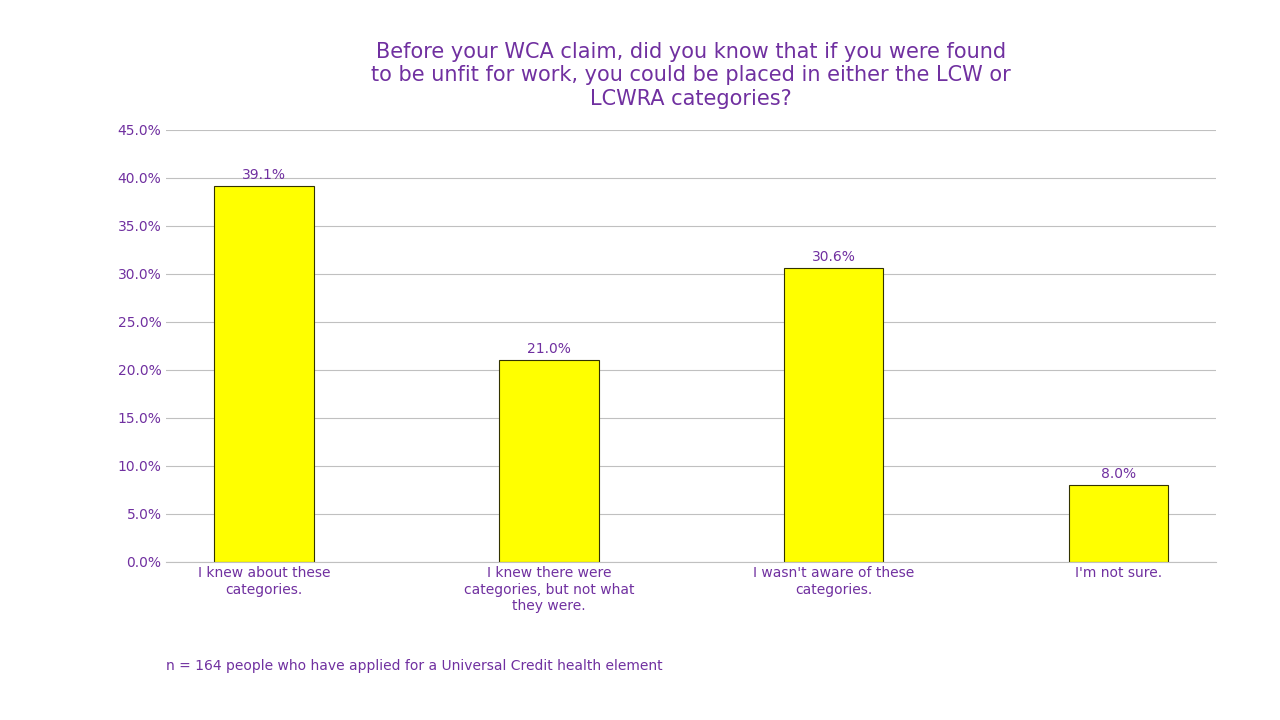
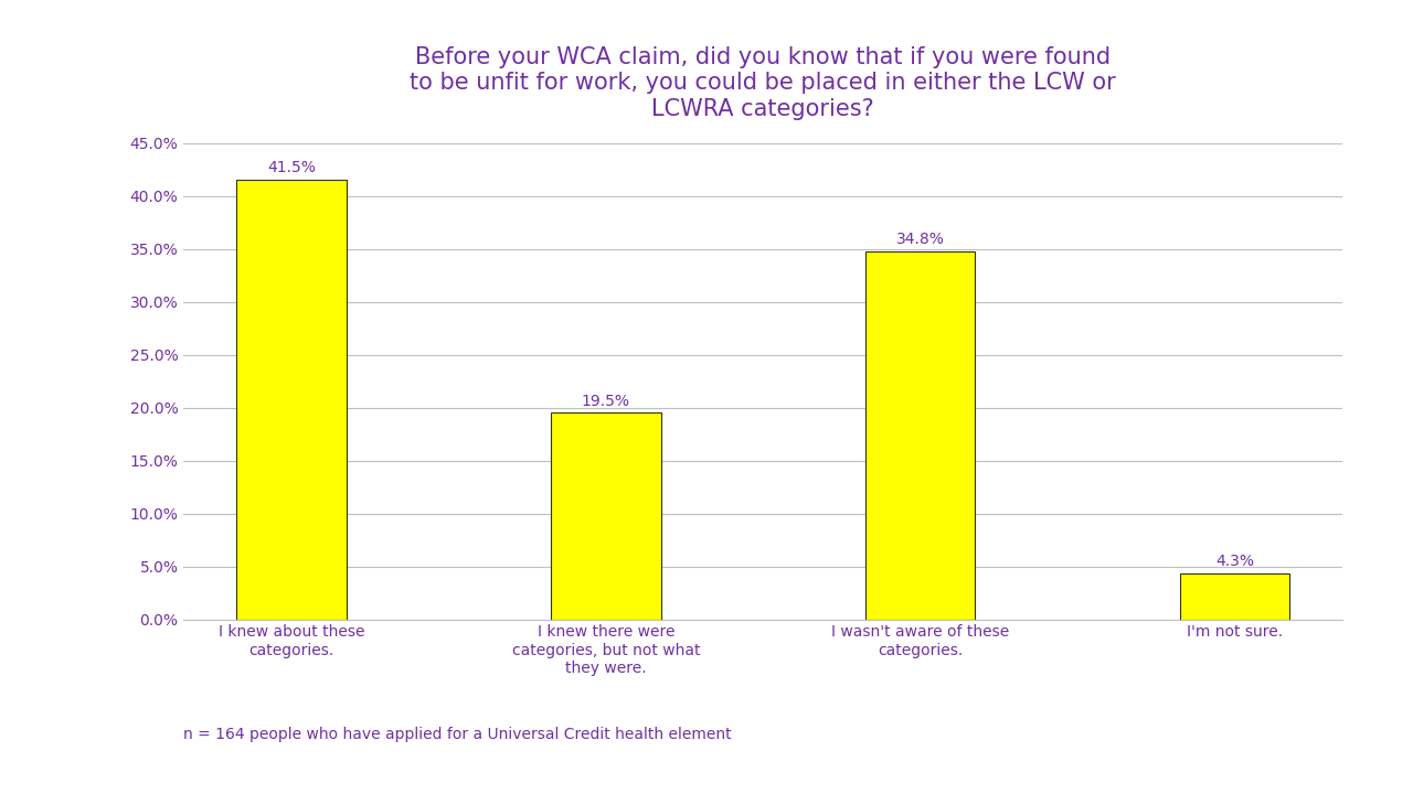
I knew about these categories.: 39.1% -> 41.5%
I knew there were categories, but not what they were.: 21.0% -> 19.5%
I wasn't aware of these categories.: 30.6% -> 34.8%
I'm not sure.: 8.0% -> 4.3%
